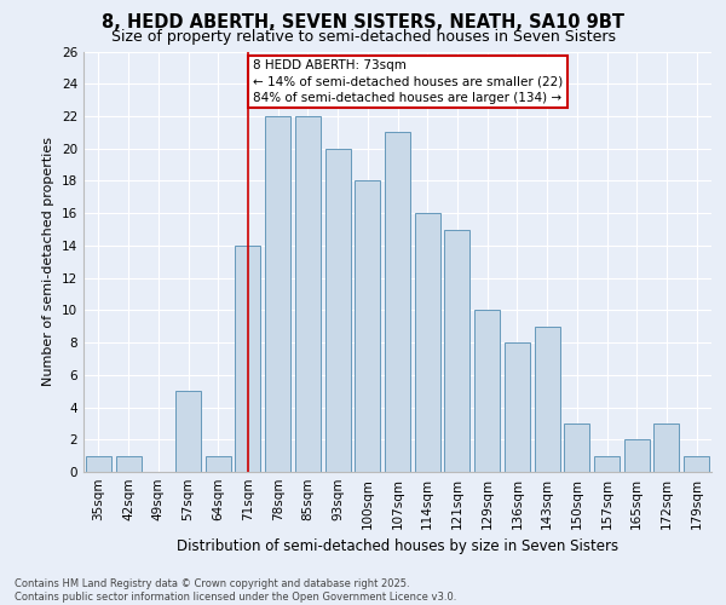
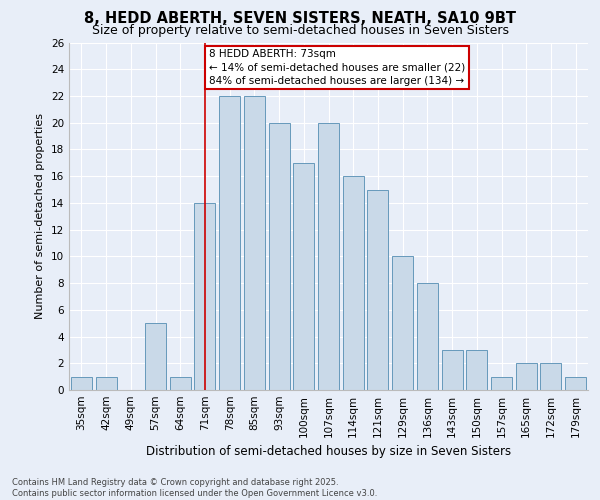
100sqm: 18 -> 17
107sqm: 21 -> 20
143sqm: 9 -> 3
172sqm: 3 -> 2
